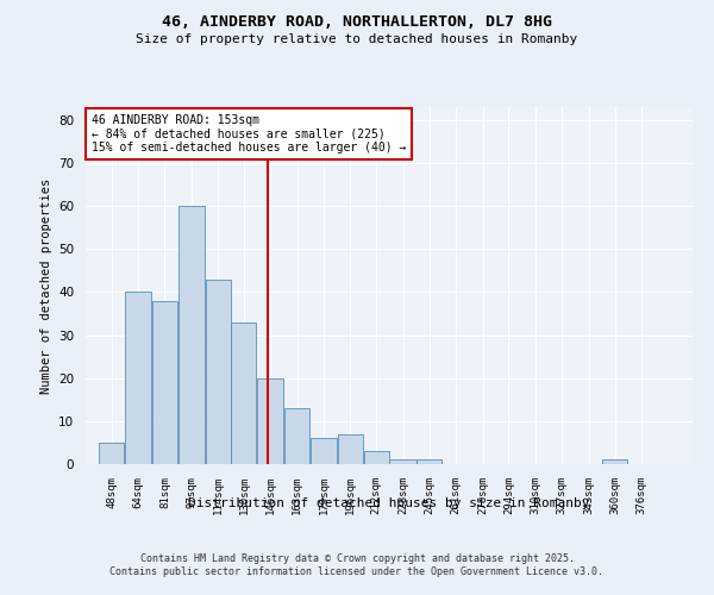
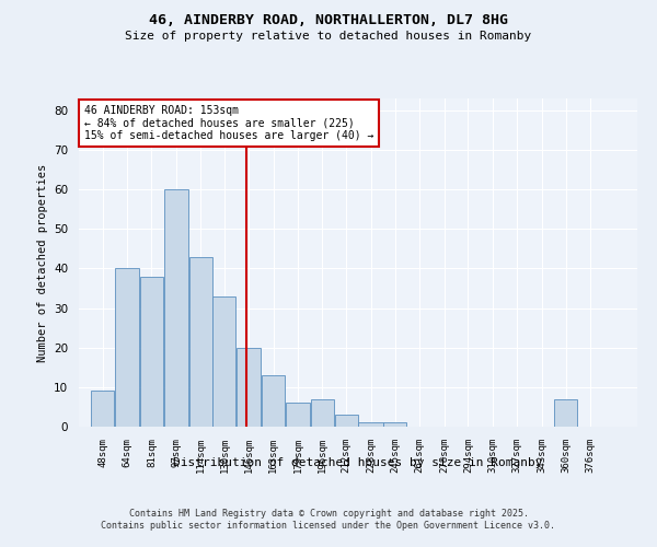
48sqm: 5 -> 9
360sqm: 1 -> 7
